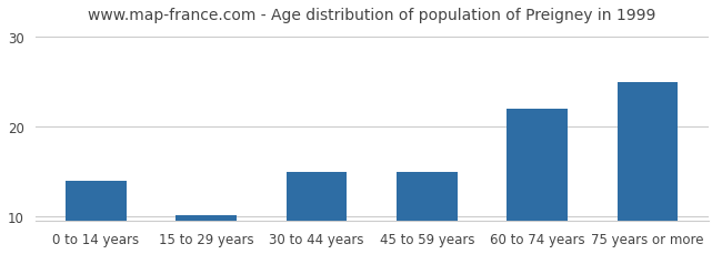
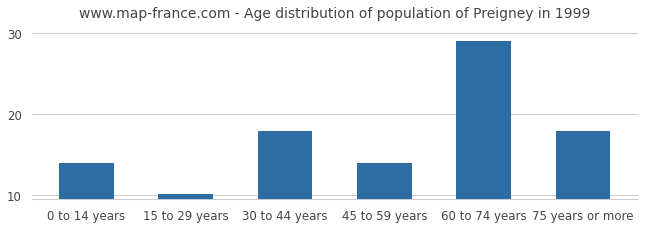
30 to 44 years: 15.0 -> 18.0
45 to 59 years: 15.0 -> 14.0
60 to 74 years: 22.0 -> 29.0
75 years or more: 25.0 -> 18.0
